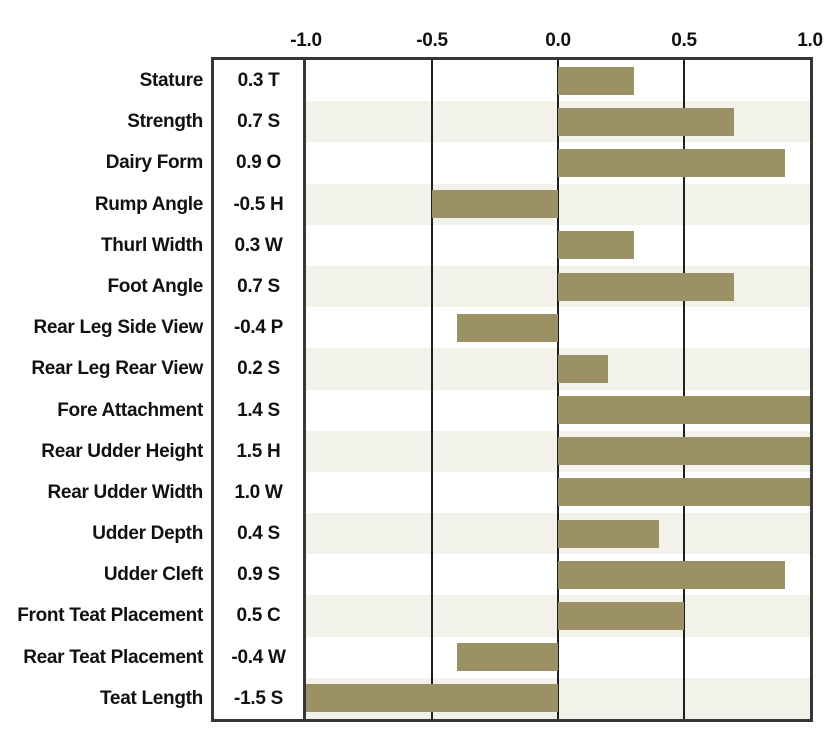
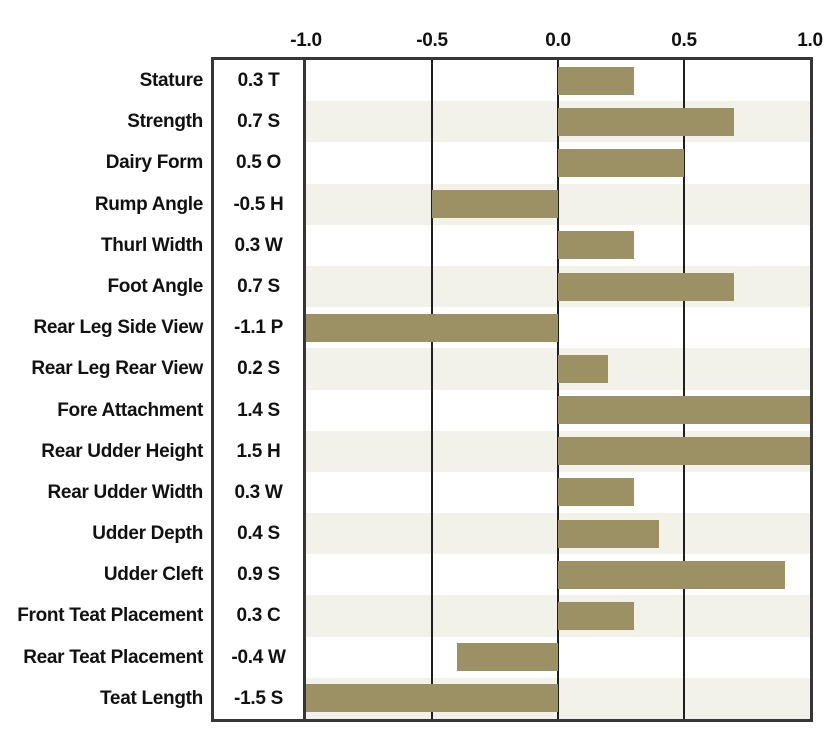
Dairy Form: 0.9 -> 0.5
Rear Leg Side View: -0.4 -> -1.1
Rear Udder Width: 1.0 -> 0.3
Front Teat Placement: 0.5 -> 0.3
